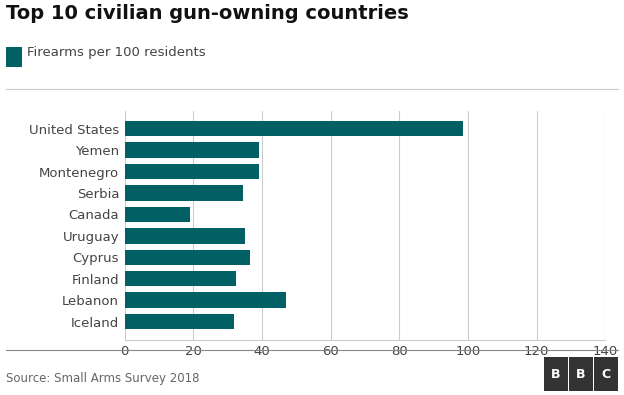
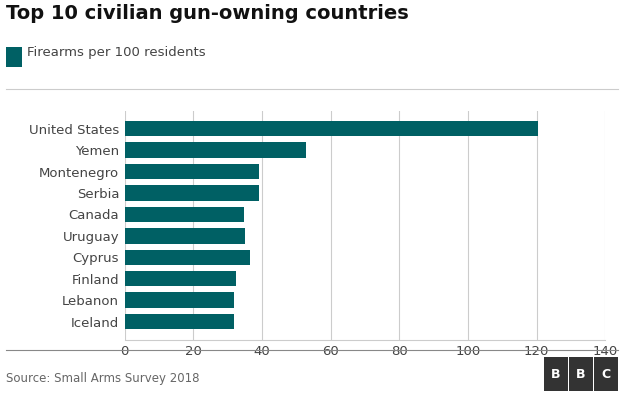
United States: 98.5 -> 120.5
Yemen: 39.0 -> 52.8
Serbia: 34.5 -> 39.1
Canada: 19.0 -> 34.7
Lebanon: 47.0 -> 31.9
